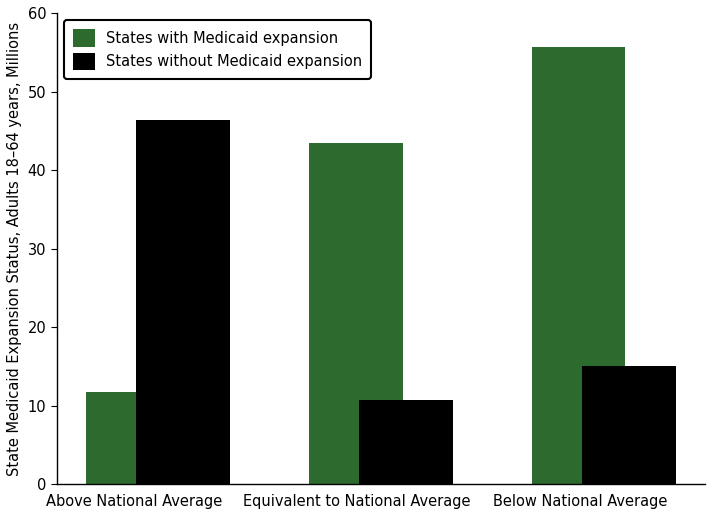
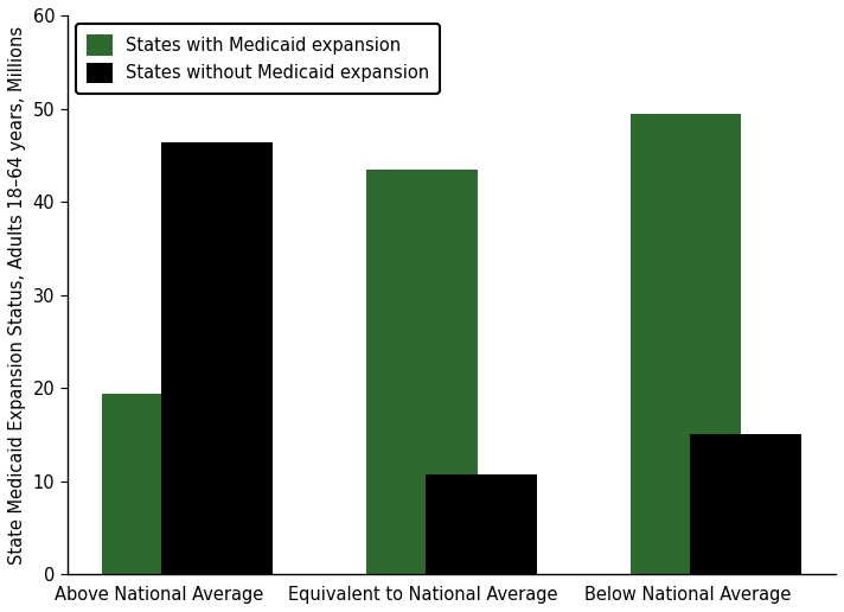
States with Medicaid expansion/Above National Average: 11.8 -> 19.4
States with Medicaid expansion/Below National Average: 55.7 -> 49.4
